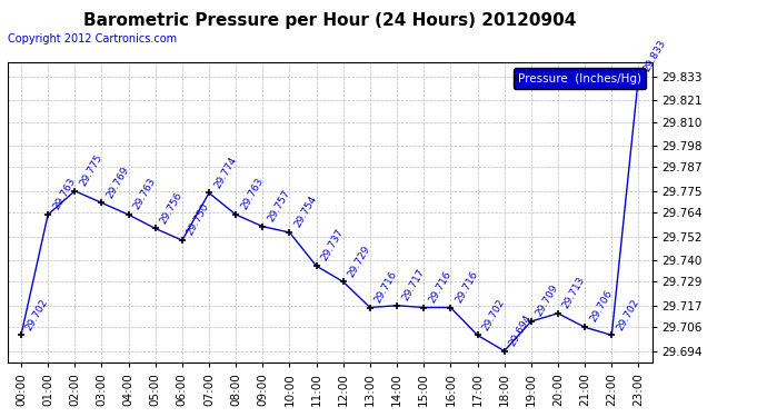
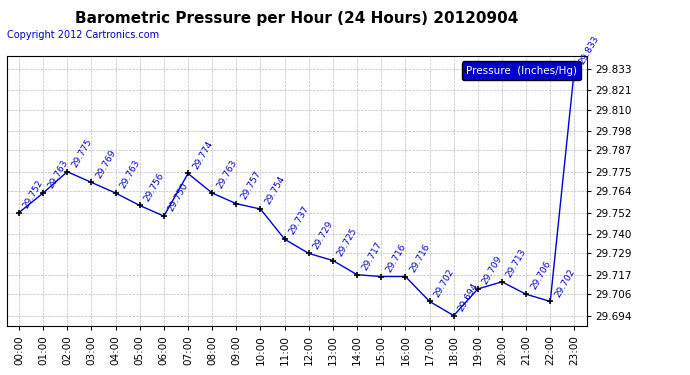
00:00: 29.702 -> 29.752
13:00: 29.716 -> 29.725
